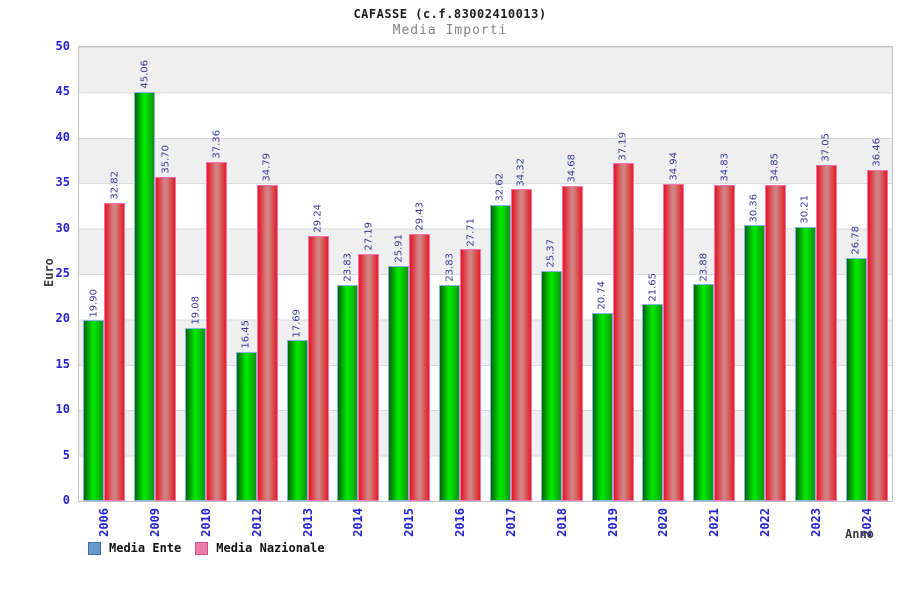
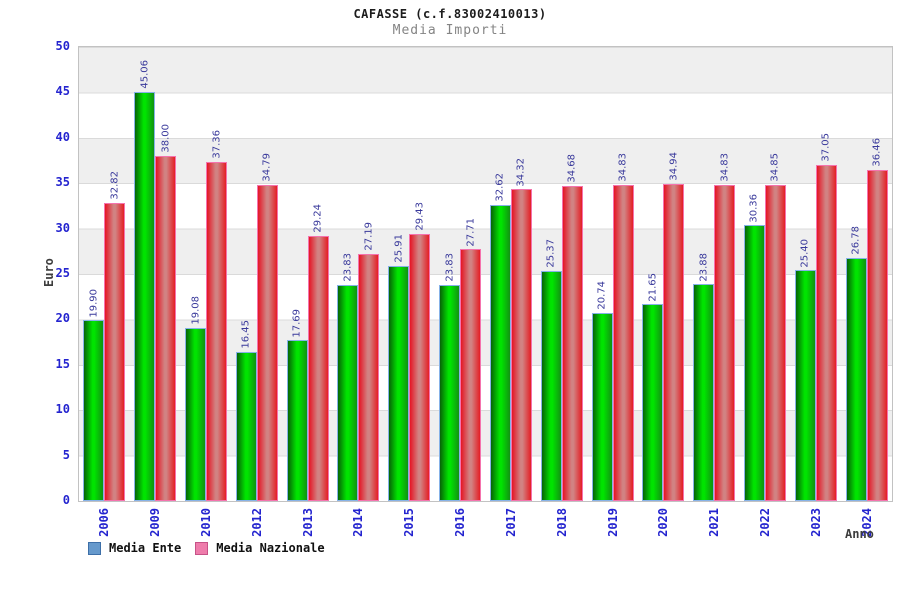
Media Nazionale/2009: 35.70 -> 38.00
Media Nazionale/2019: 37.19 -> 34.83
Media Ente/2023: 30.21 -> 25.40
